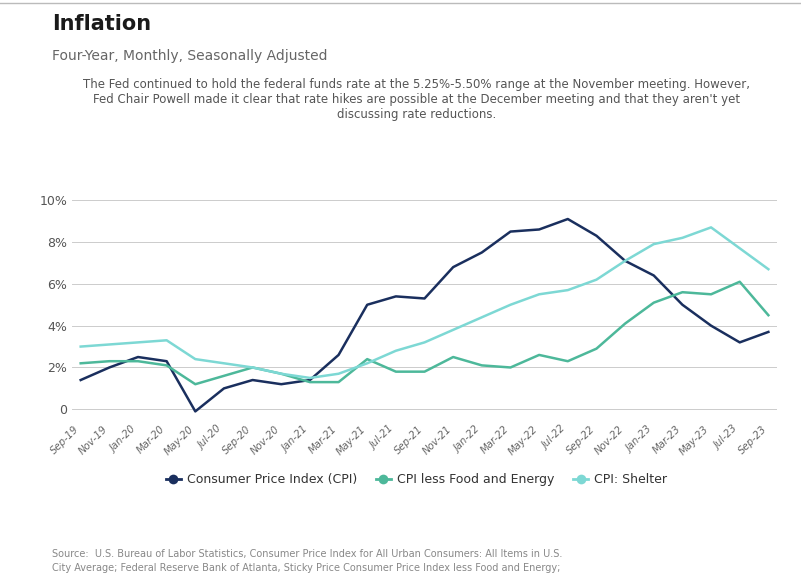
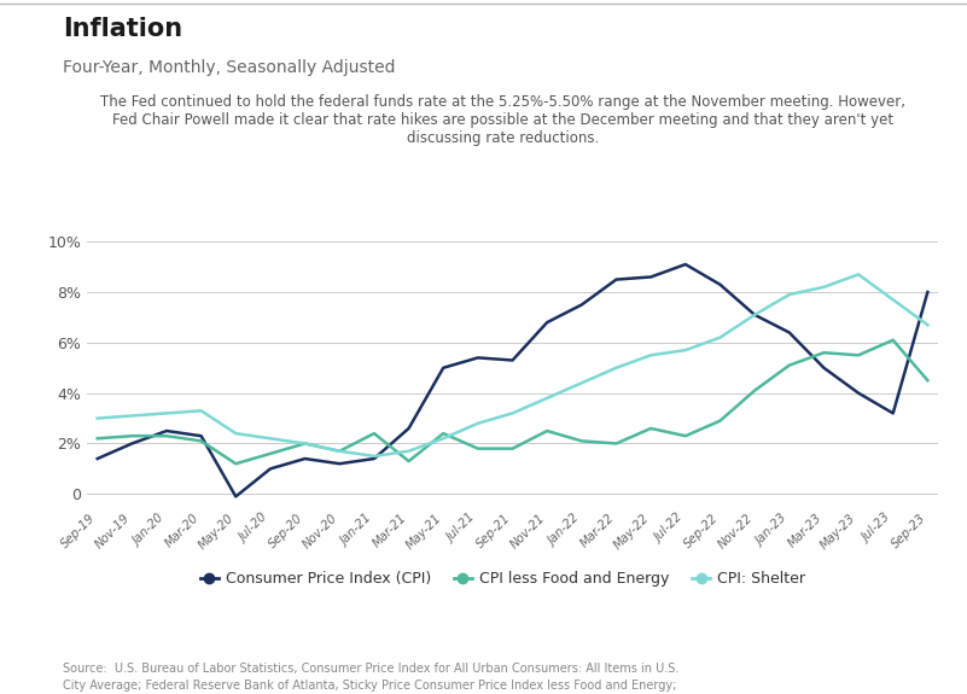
CPI less Food and Energy/Jan-21: 1.3% -> 2.4%
Consumer Price Index (CPI)/Sep-23: 3.7% -> 8.0%
